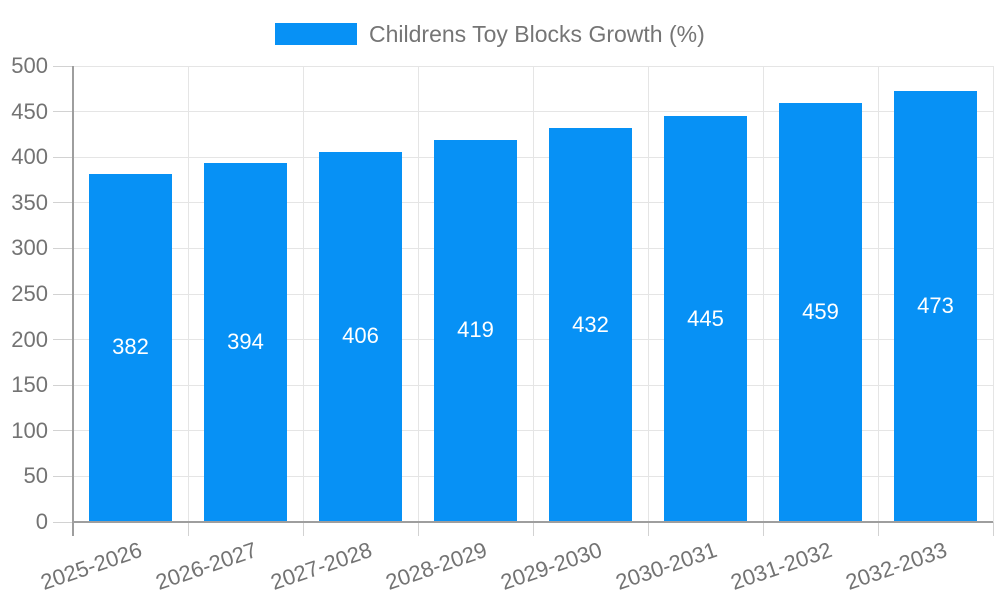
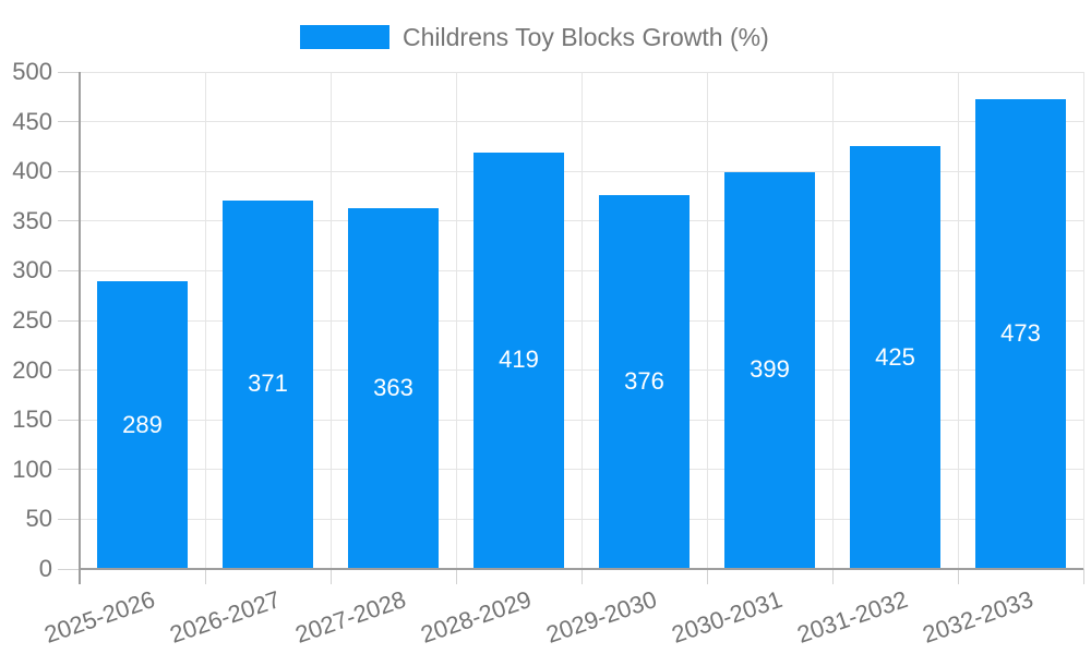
2025-2026: 382 -> 289
2026-2027: 394 -> 371
2027-2028: 406 -> 363
2029-2030: 432 -> 376
2030-2031: 445 -> 399
2031-2032: 459 -> 425
